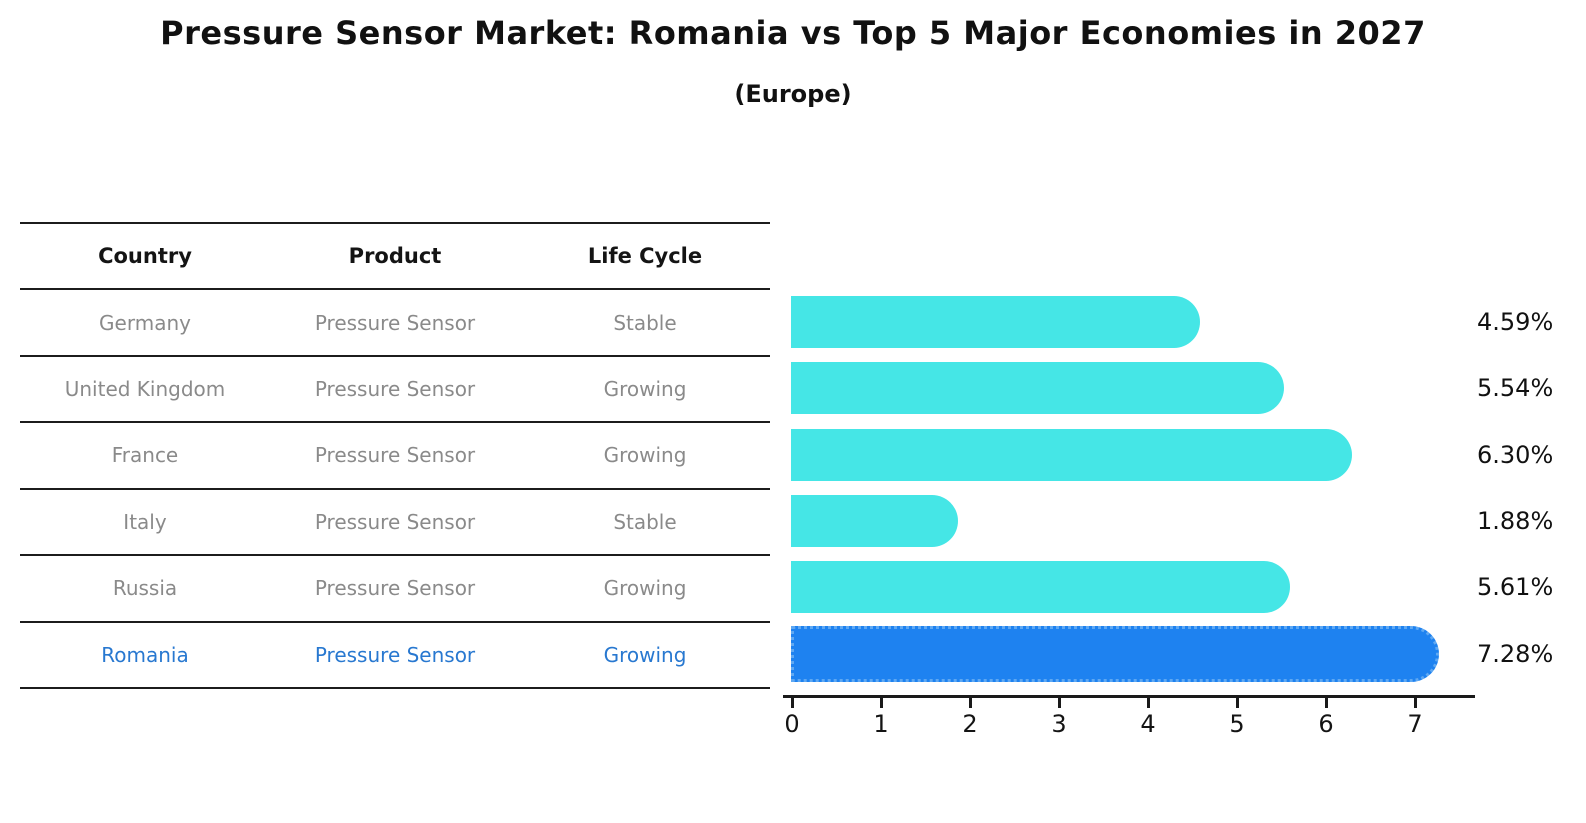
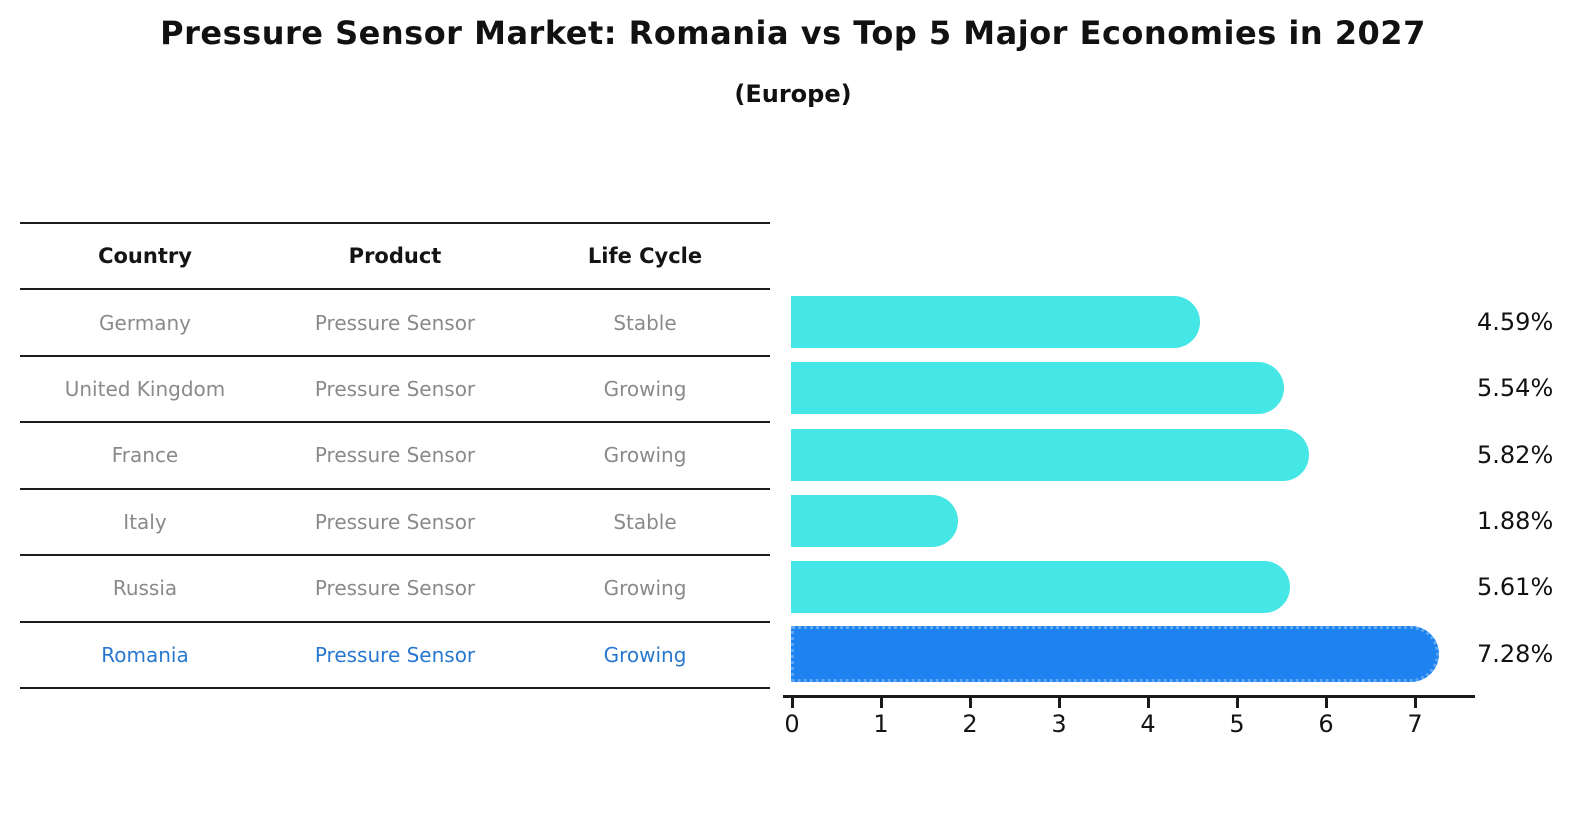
France: 6.30% -> 5.82%
